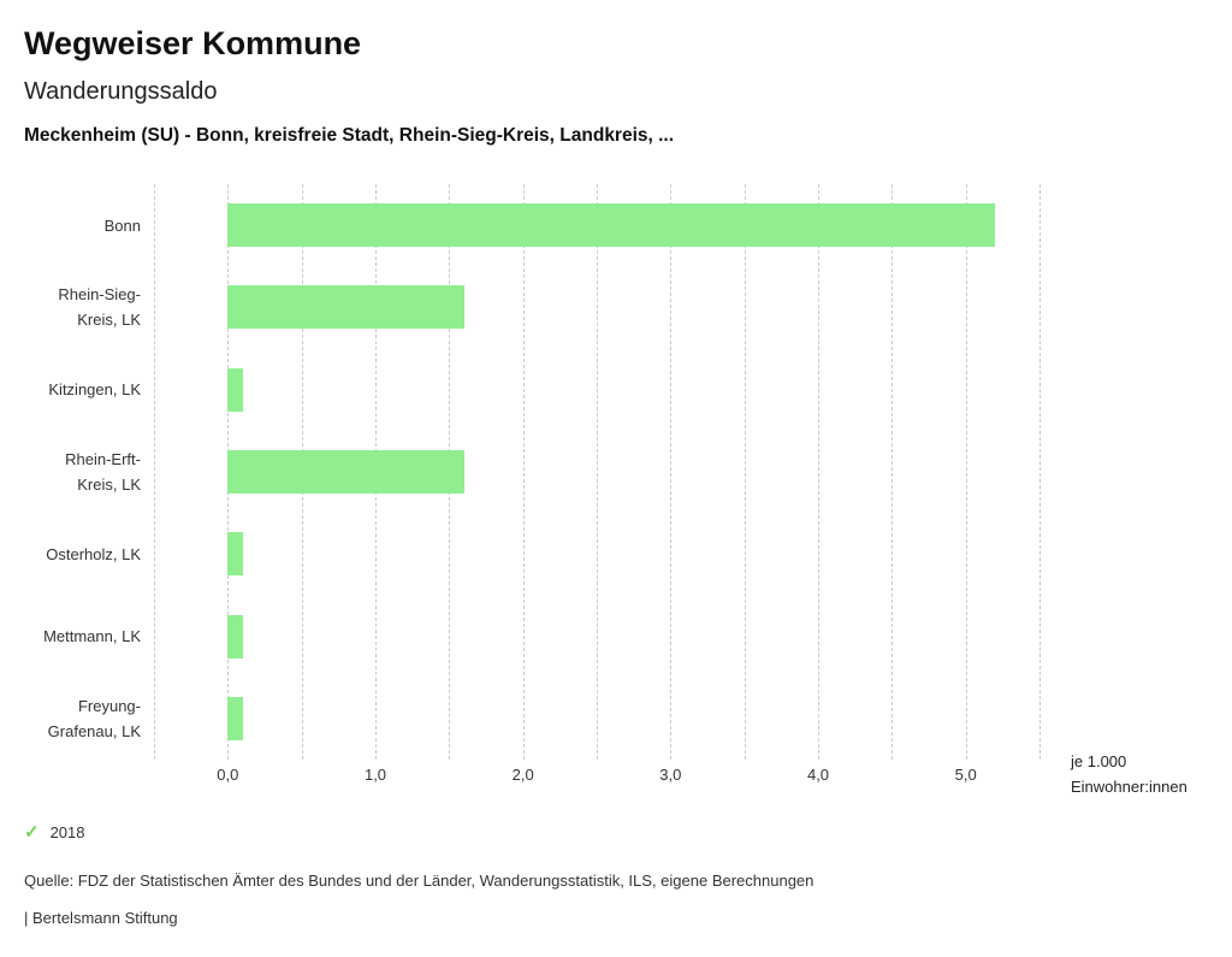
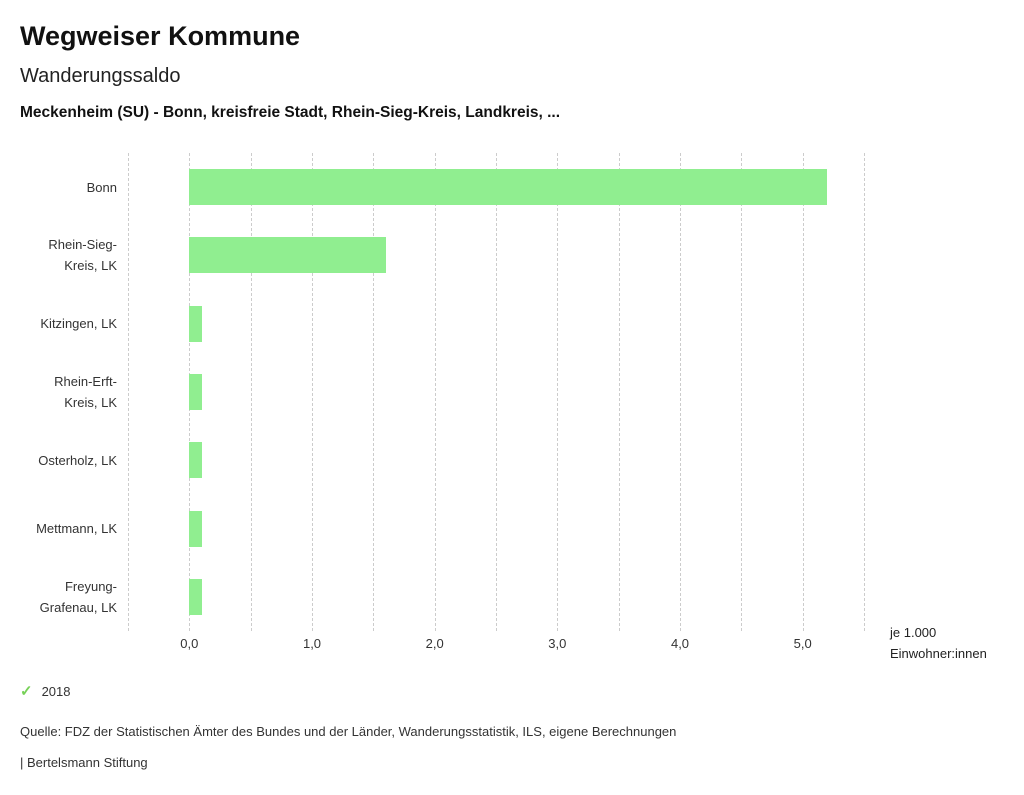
Rhein-Erft-Kreis, LK: 1,6 -> 0,1
